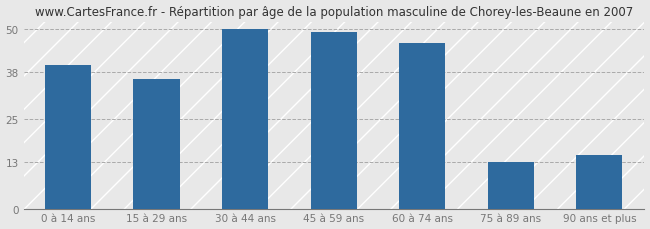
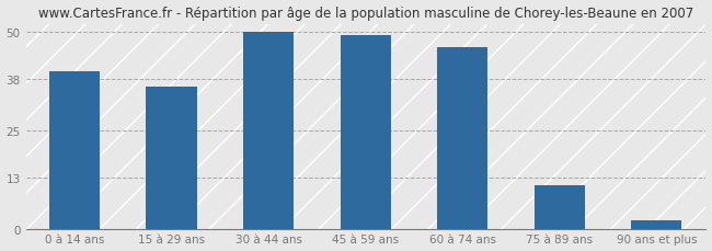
75 à 89 ans: 13 -> 11
90 ans et plus: 15 -> 2
